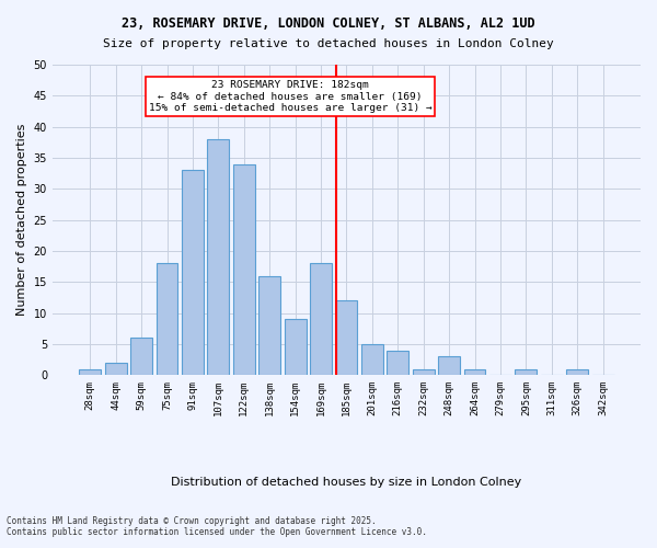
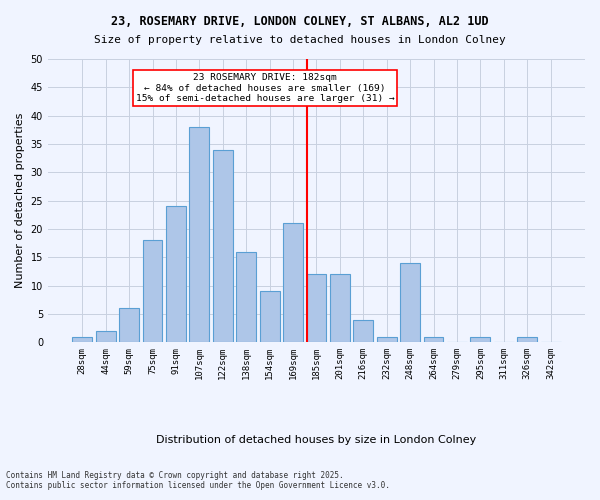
91sqm: 33 -> 24
169sqm: 18 -> 21
201sqm: 5 -> 12
248sqm: 3 -> 14
